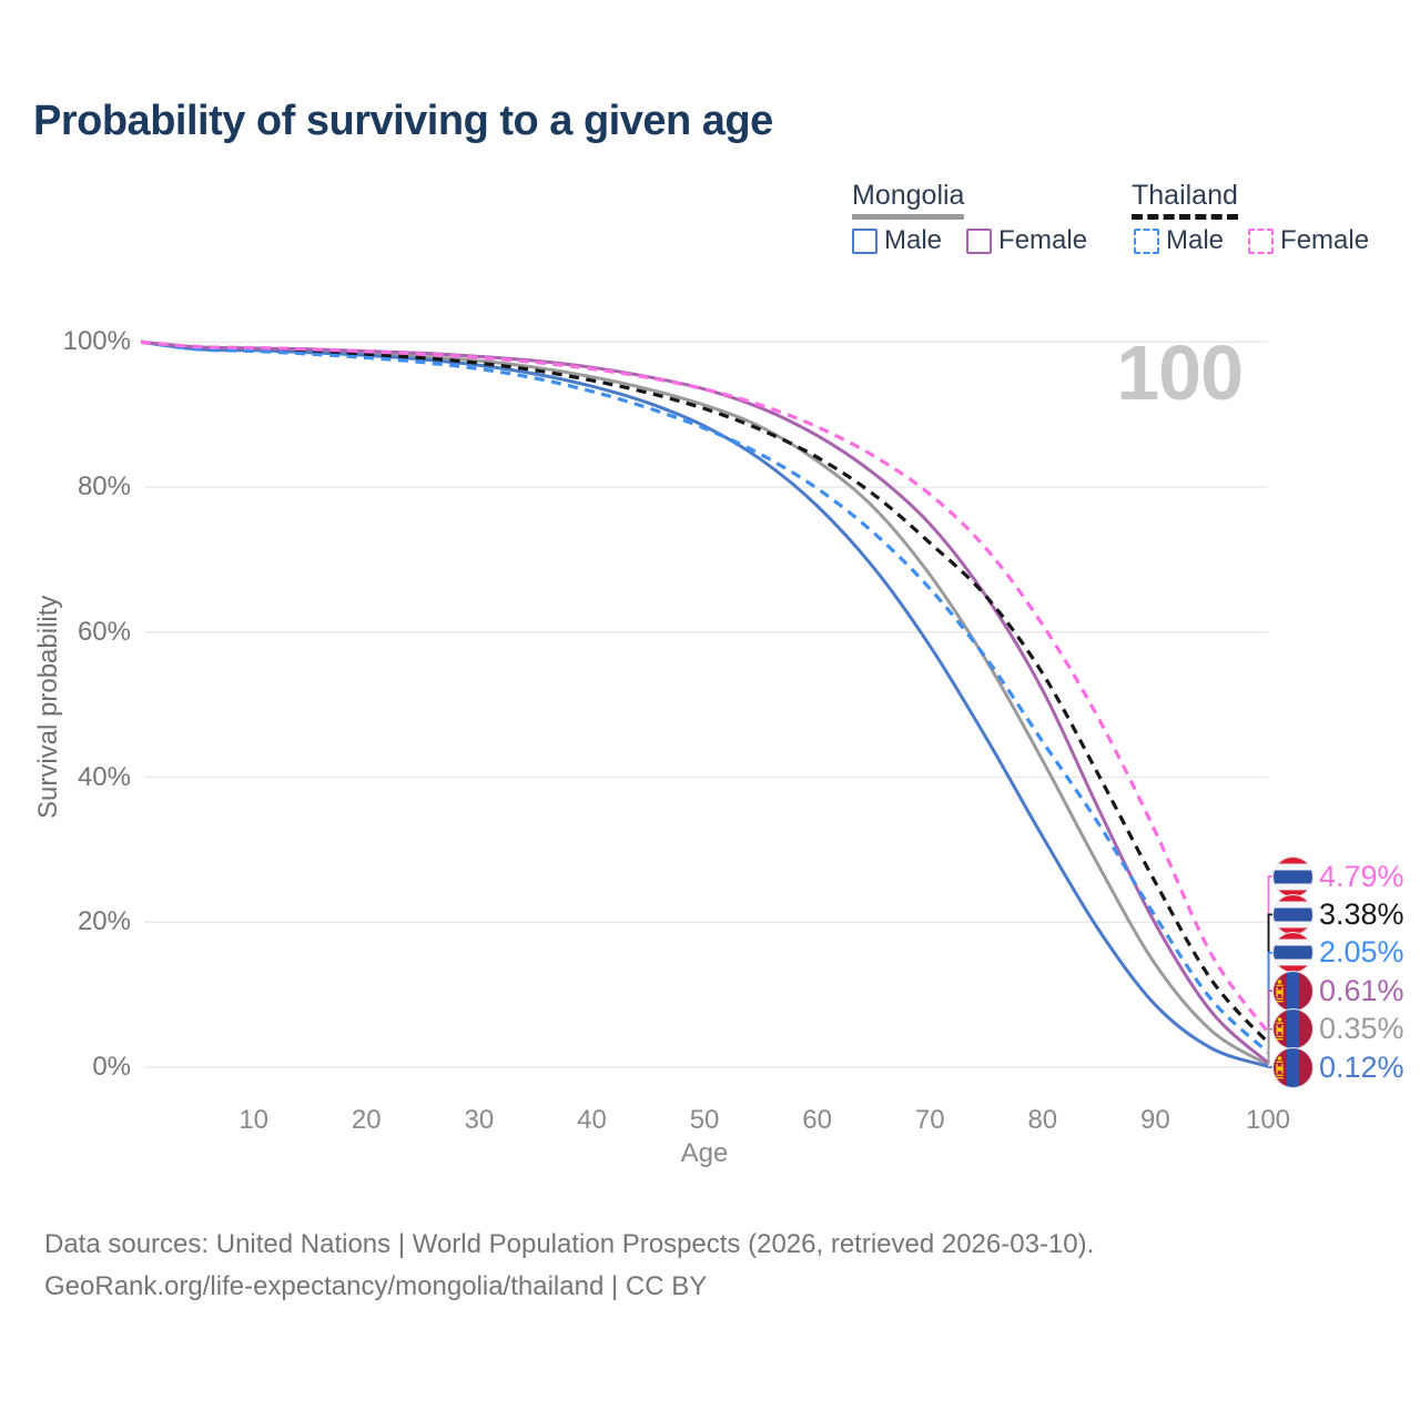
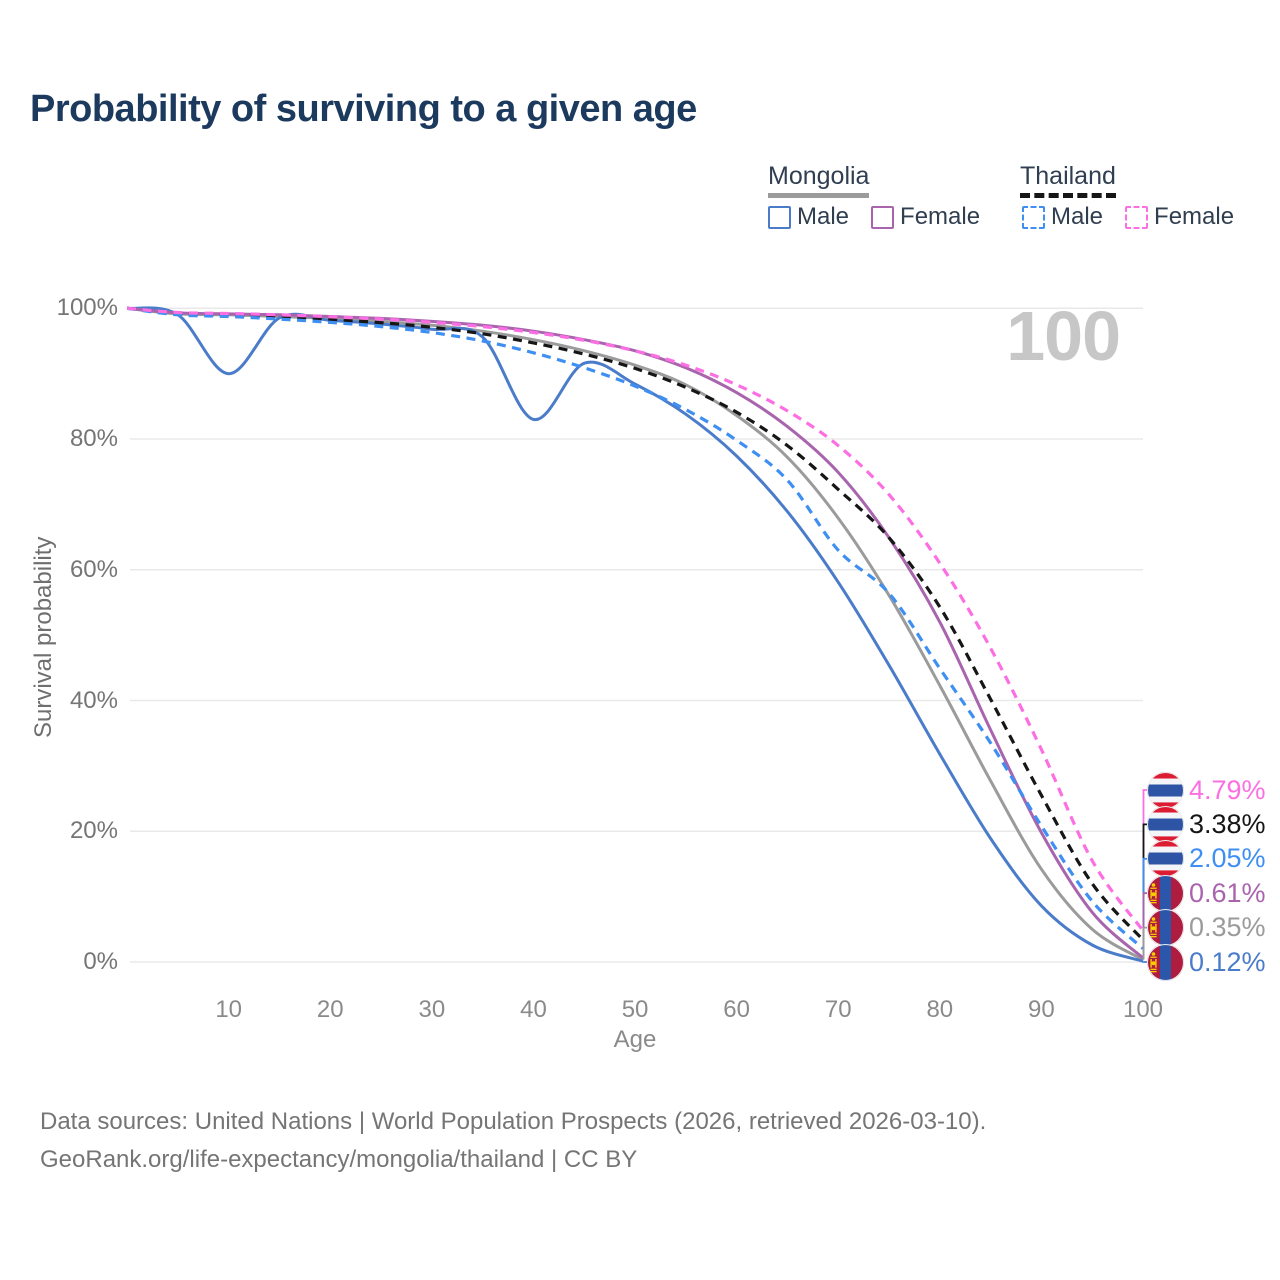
Mongolia Male/10: 99% -> 90%
Mongolia Male/40: 94% -> 83%
Thailand Male/70: 66% -> 63%
